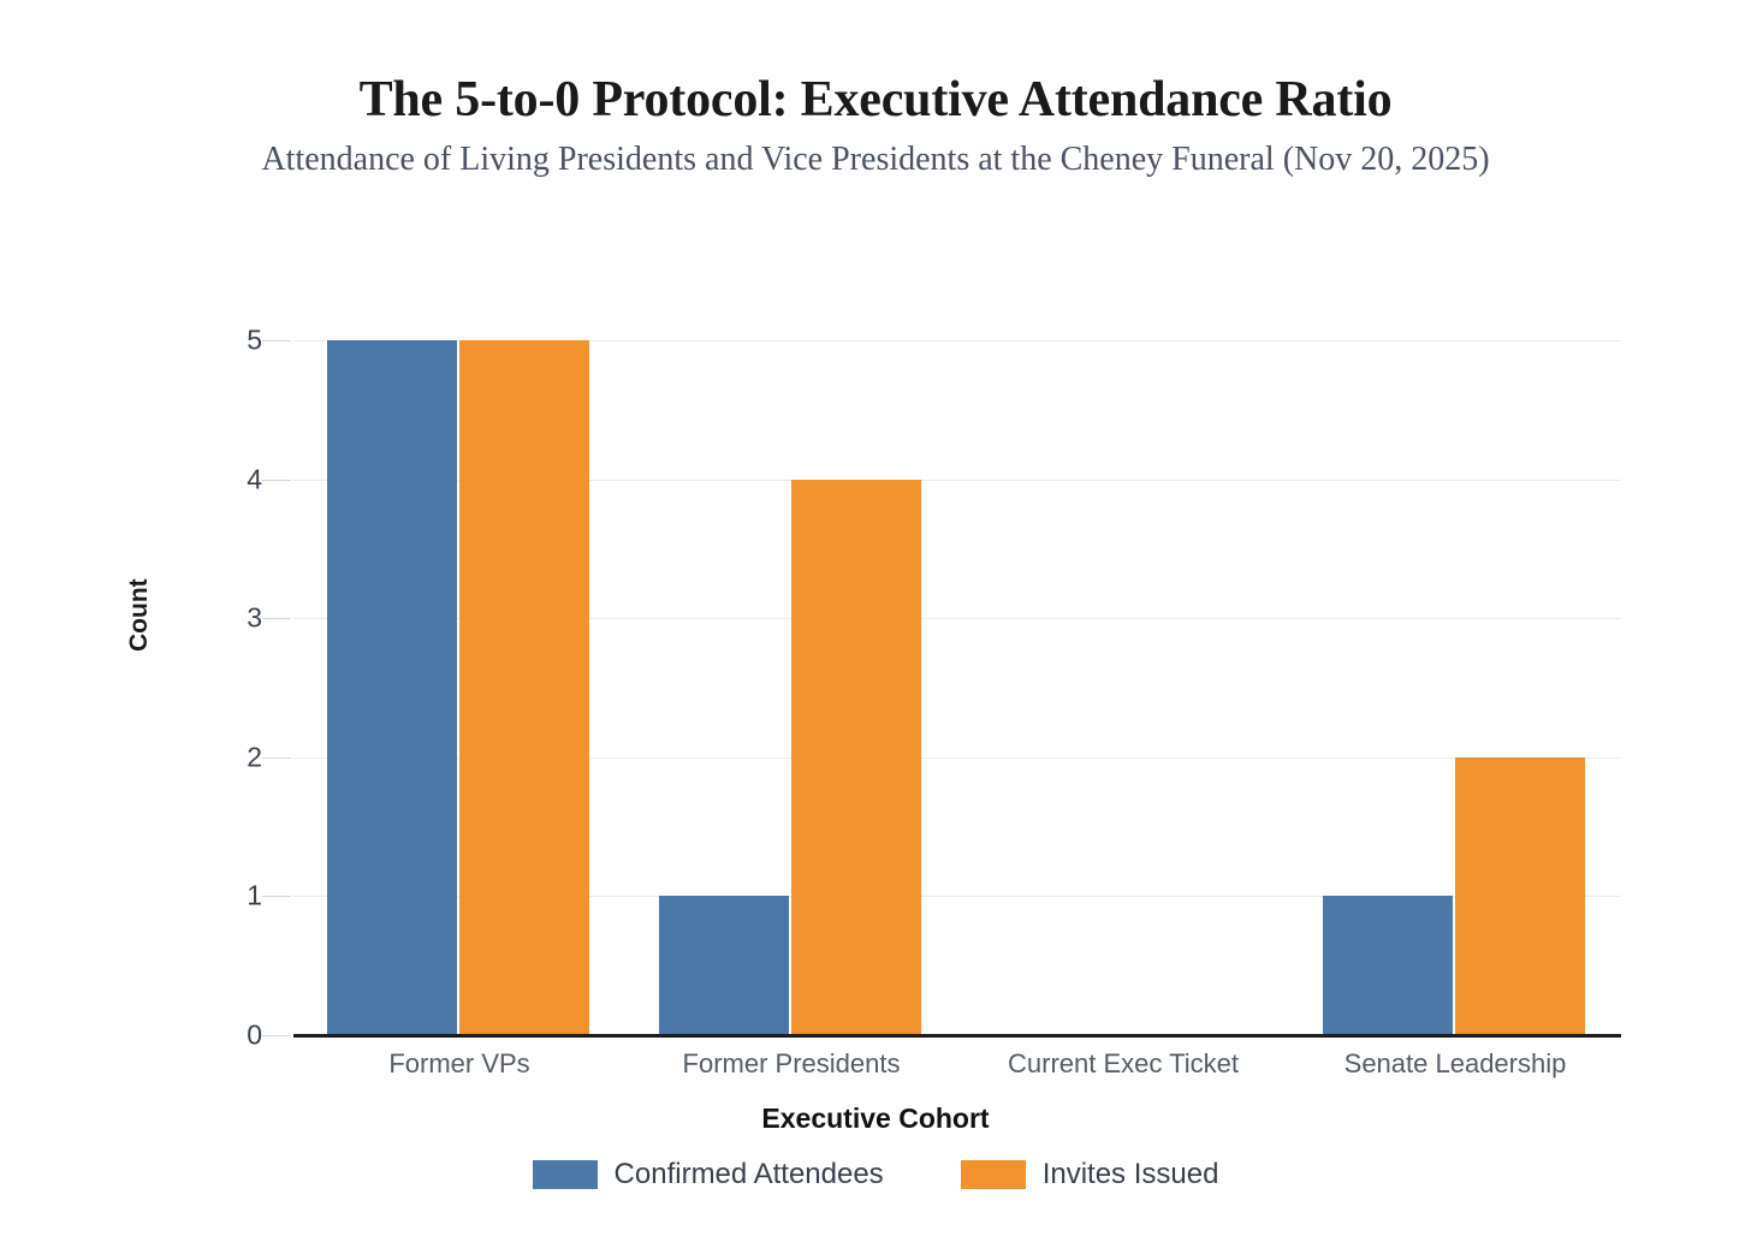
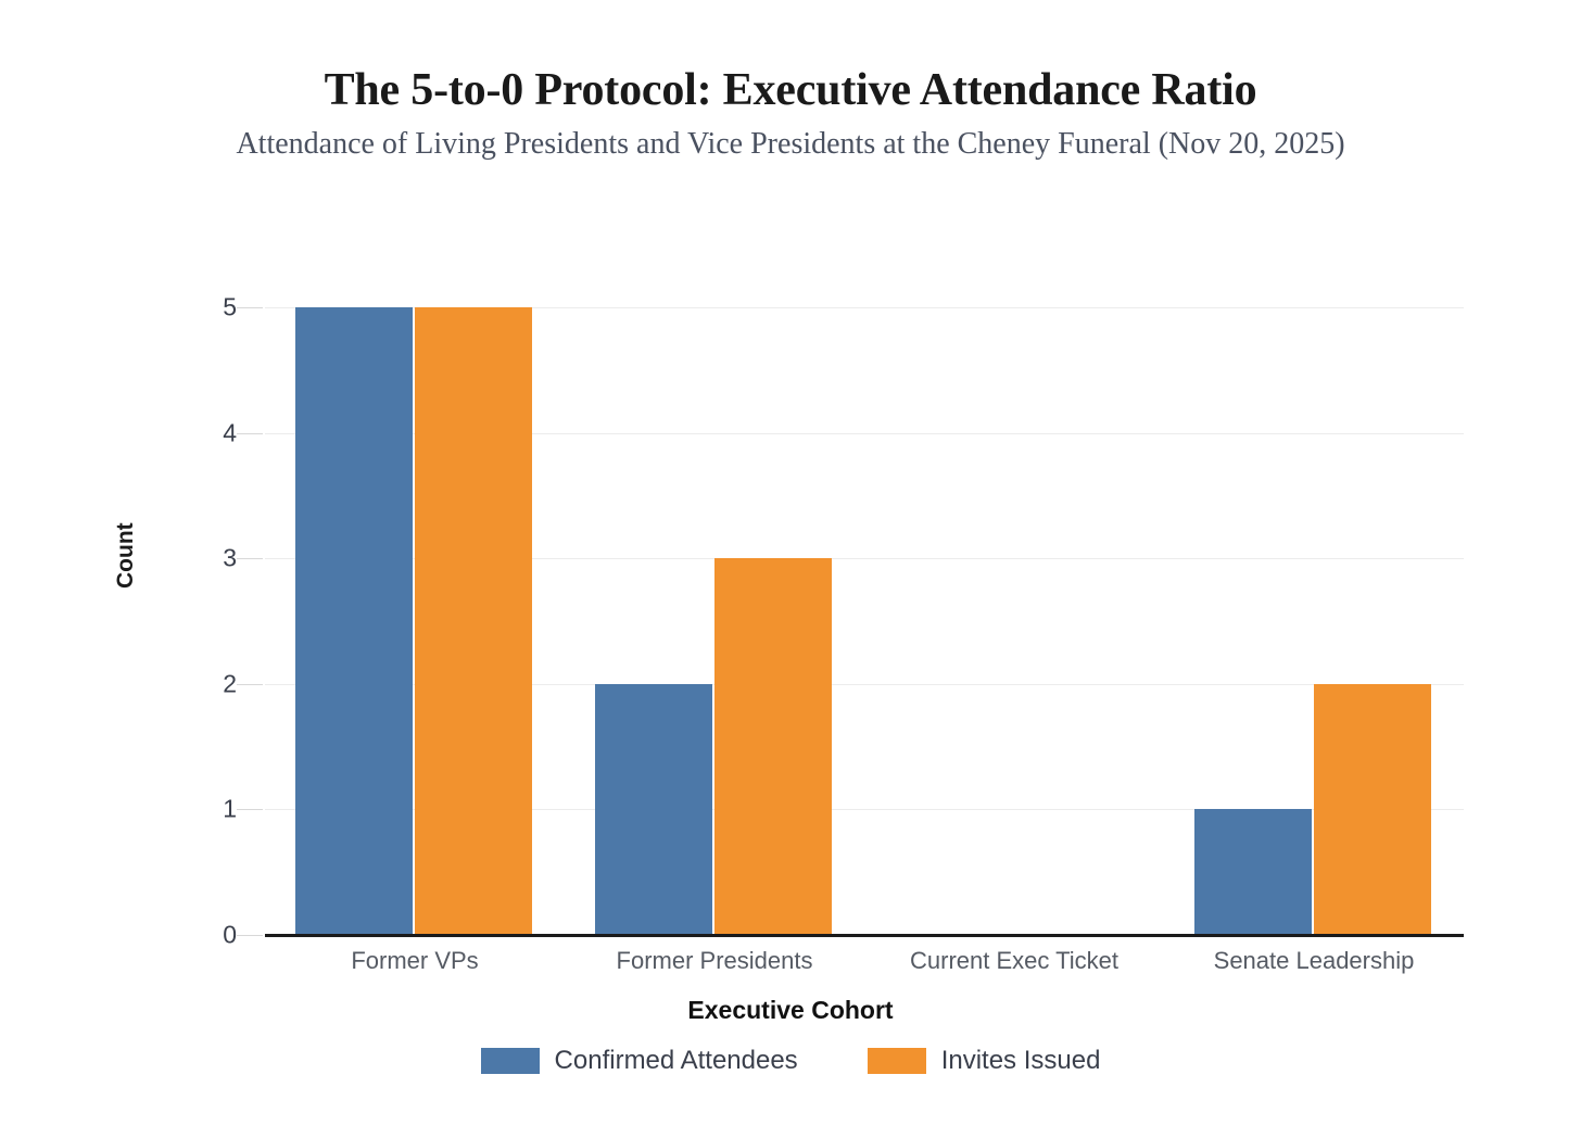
Confirmed Attendees/Former Presidents: 1 -> 2
Invites Issued/Former Presidents: 4 -> 3
